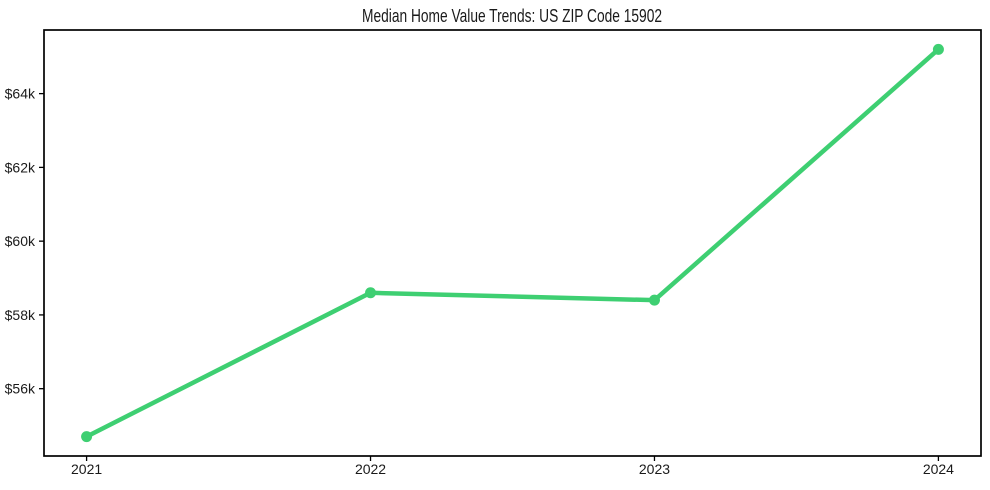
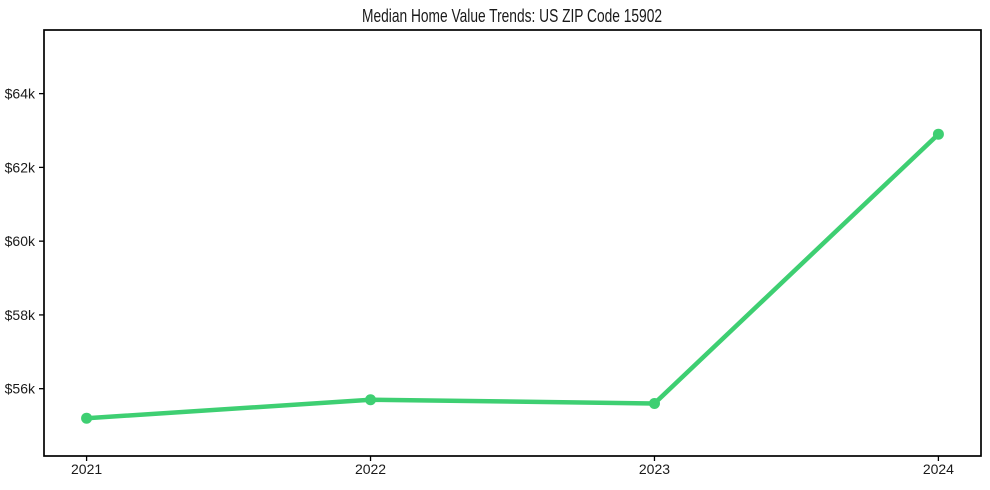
2021: $54.7k -> $55.2k
2022: $58.6k -> $55.7k
2023: $58.4k -> $55.6k
2024: $65.2k -> $62.9k
